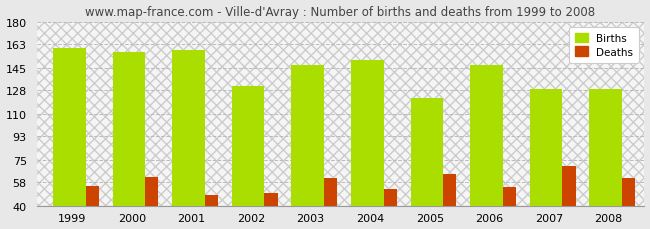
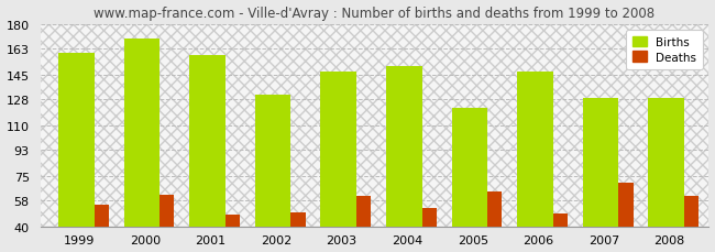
Births/2000: 157 -> 170
Deaths/2006: 54 -> 49
